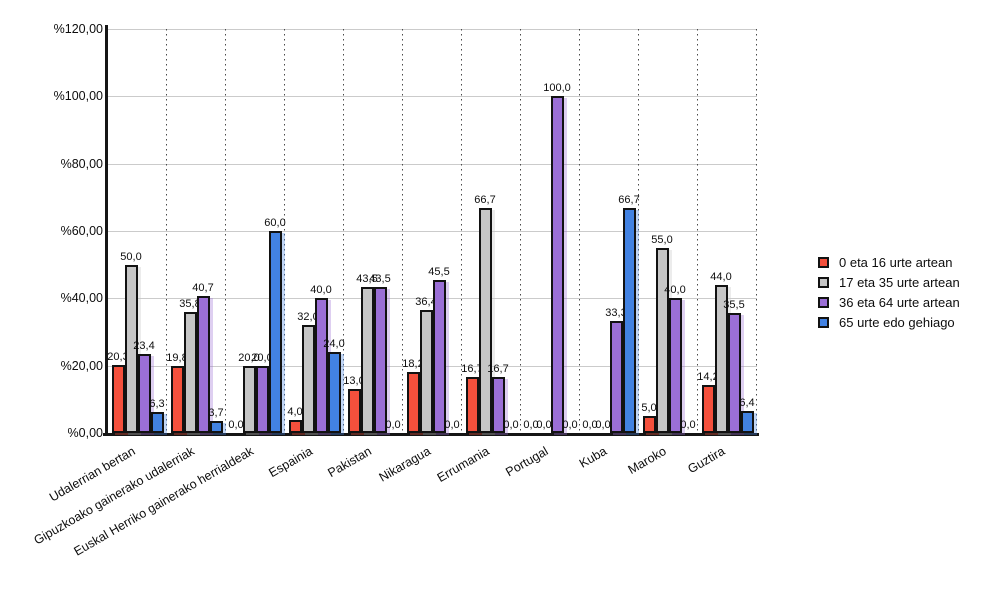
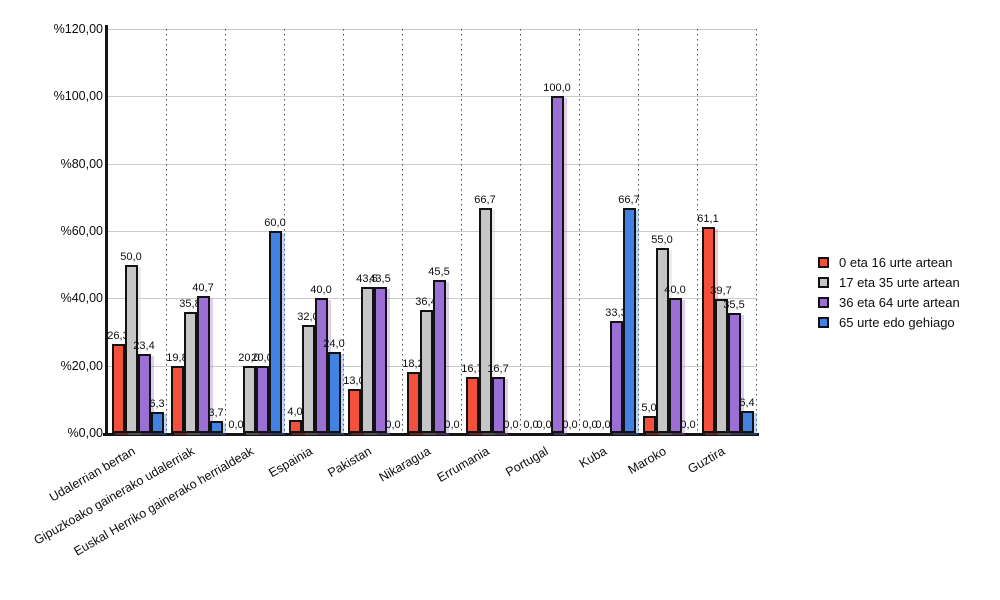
0 eta 16 urte artean/Udalerrian bertan: 20,3 -> 26,3
0 eta 16 urte artean/Guztira: 14,2 -> 61,1
17 eta 35 urte artean/Guztira: 44,0 -> 39,7
